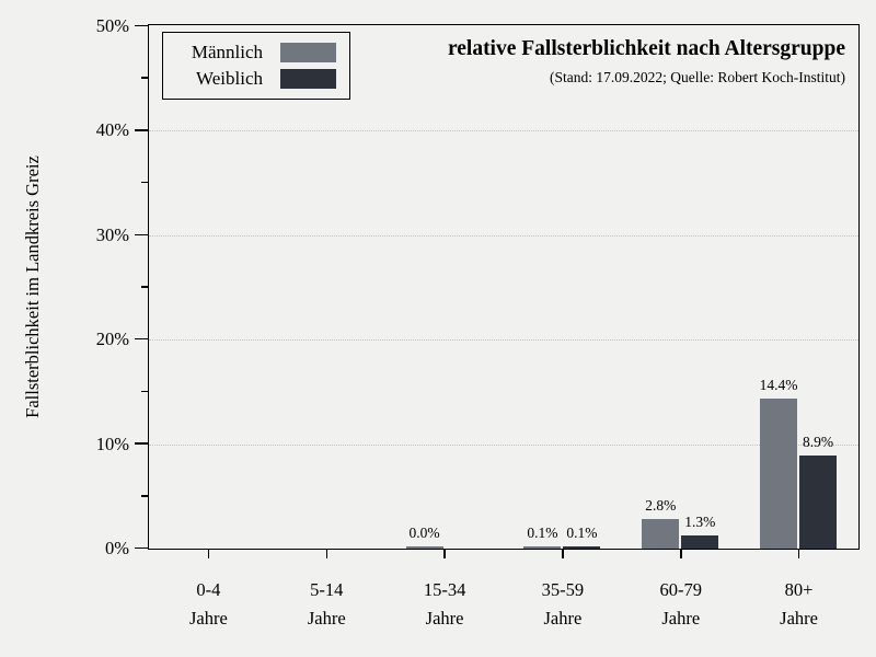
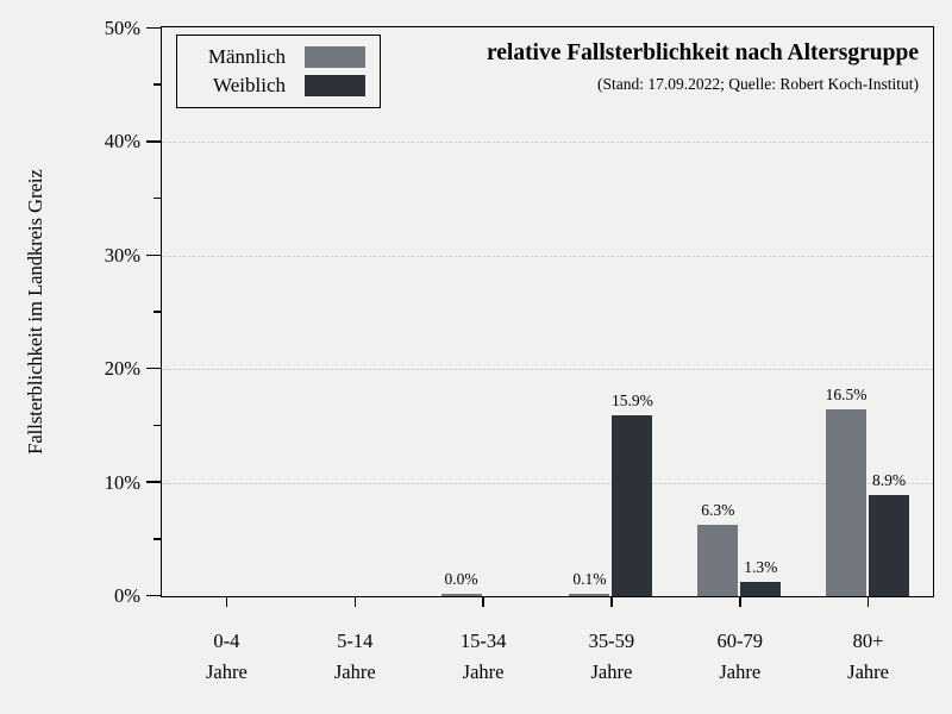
Weiblich/35-59: 0.1% -> 15.9%
Männlich/60-79: 2.8% -> 6.3%
Männlich/80+: 14.4% -> 16.5%
